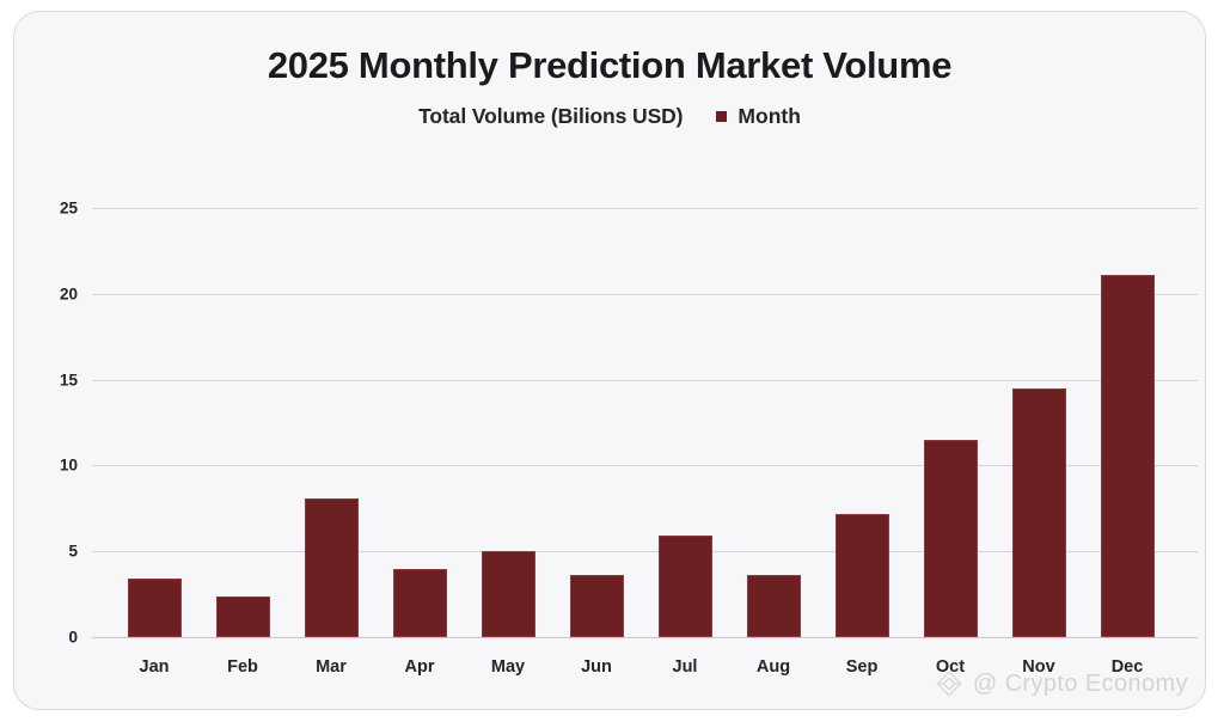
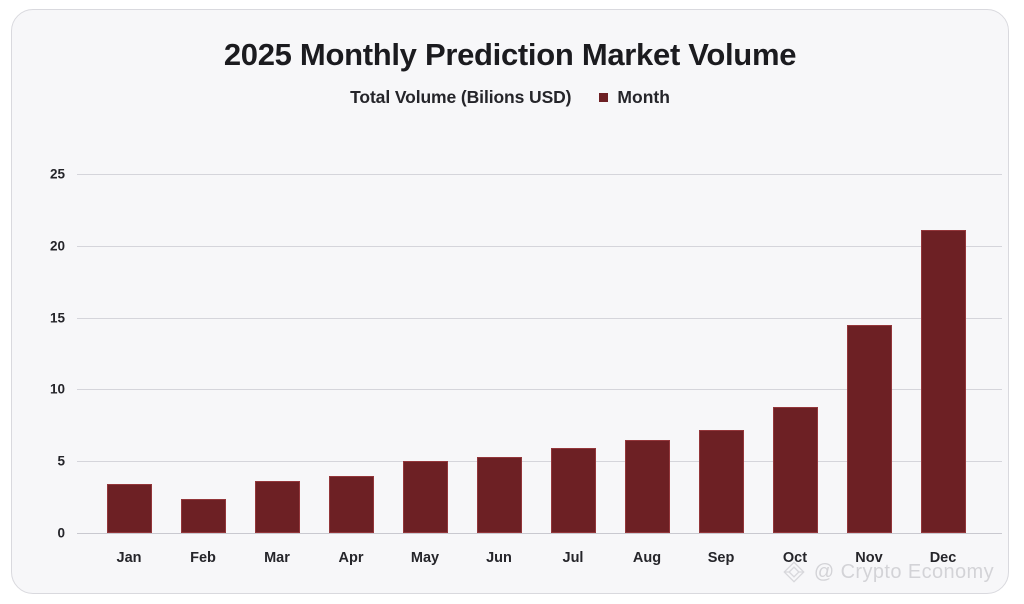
Mar: 8.1 -> 3.6
Jun: 3.6 -> 5.3
Aug: 3.6 -> 6.5
Oct: 11.5 -> 8.8
